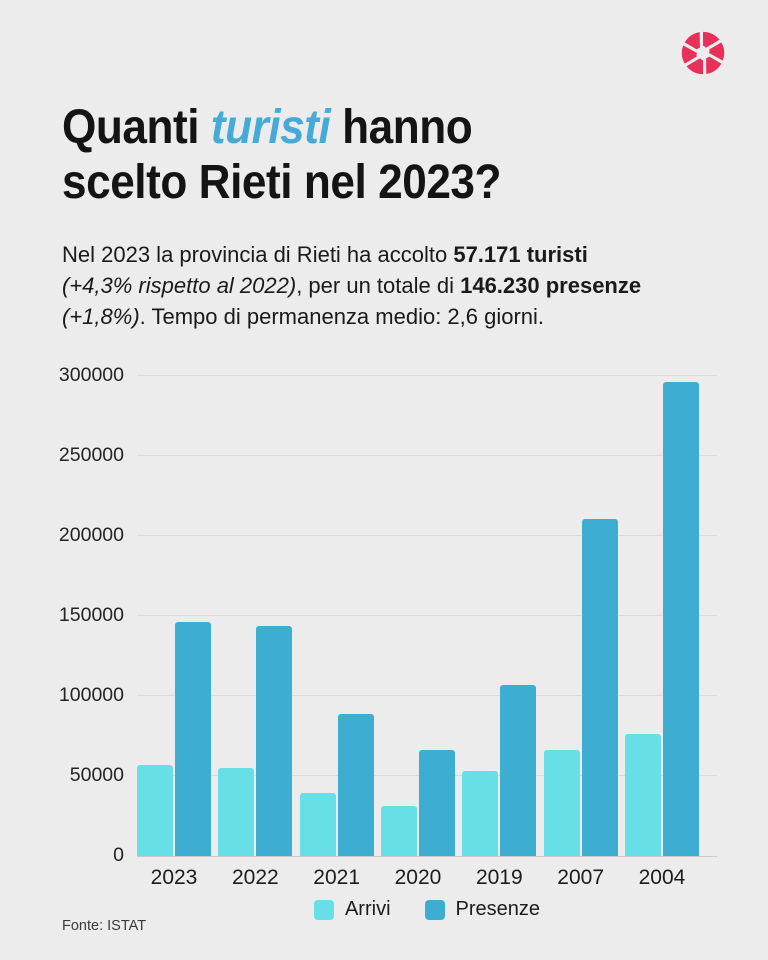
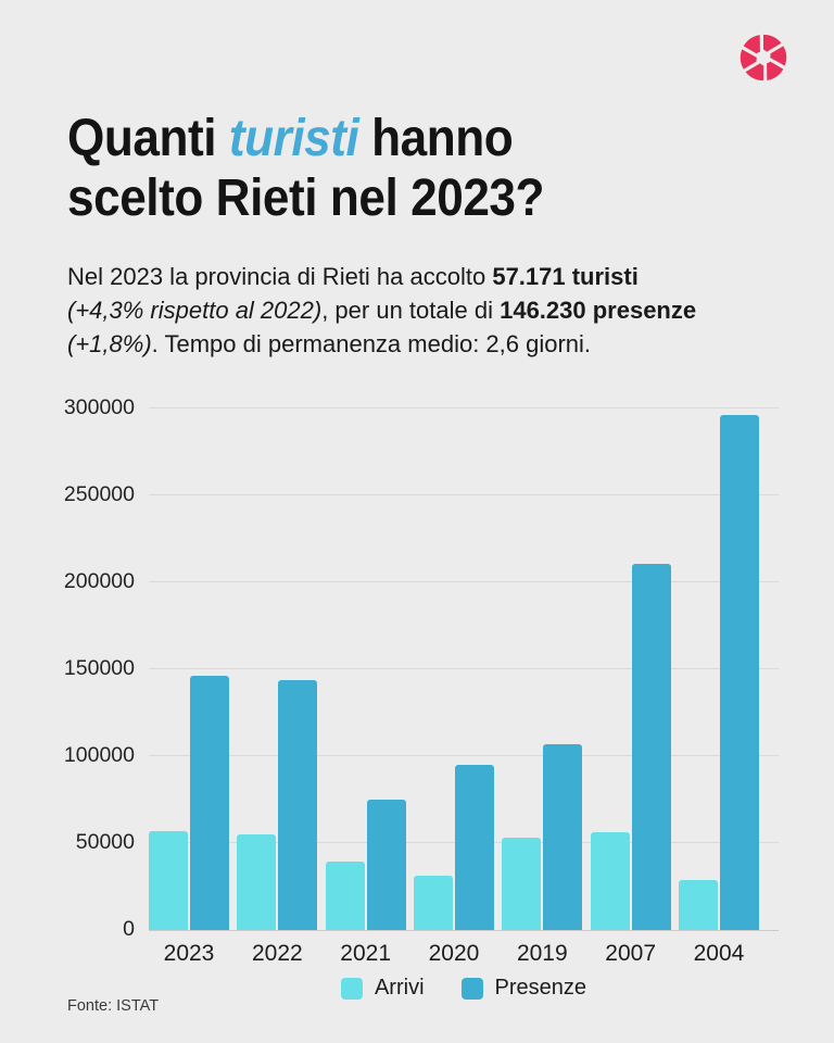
Presenze/2021: 89000 -> 75000
Presenze/2020: 66000 -> 95000
Arrivi/2007: 66000 -> 56000
Arrivi/2004: 76000 -> 29000
